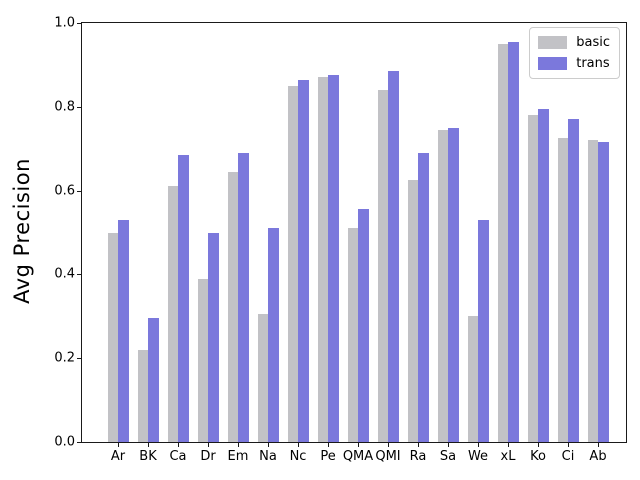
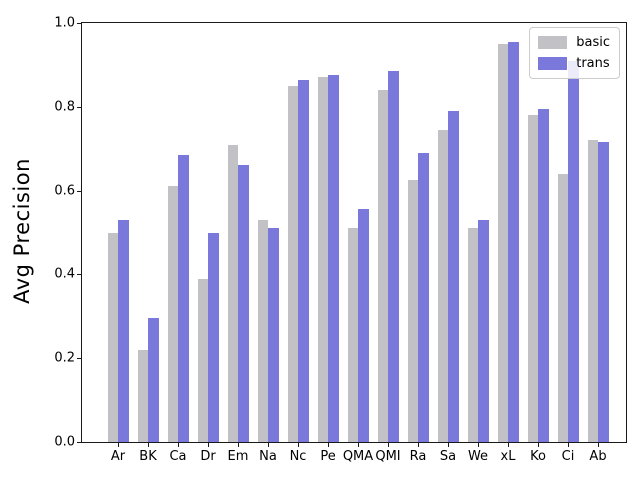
basic/Em: 0.65 -> 0.71
trans/Em: 0.69 -> 0.66
basic/Na: 0.30 -> 0.53
trans/Sa: 0.75 -> 0.79
basic/We: 0.30 -> 0.51
basic/Ci: 0.72 -> 0.64
trans/Ci: 0.77 -> 0.91
